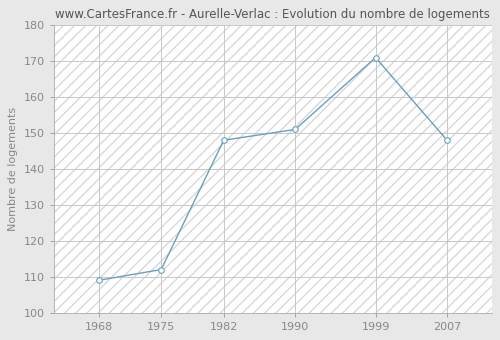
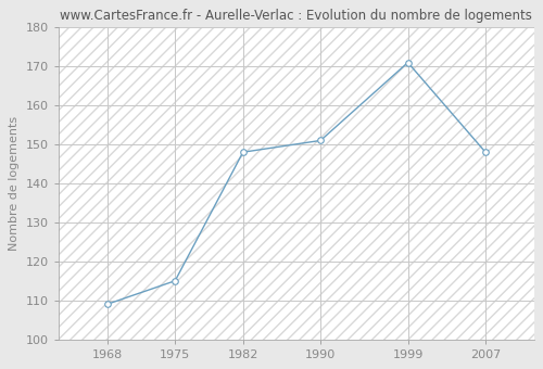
1975: 112 -> 115
